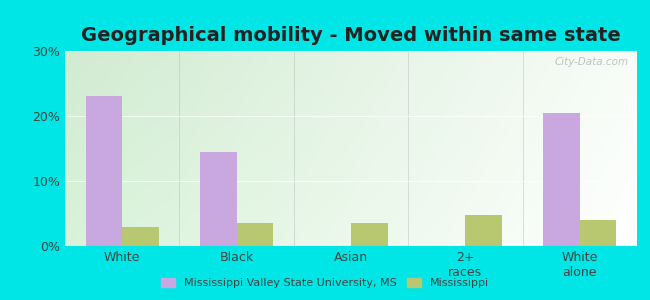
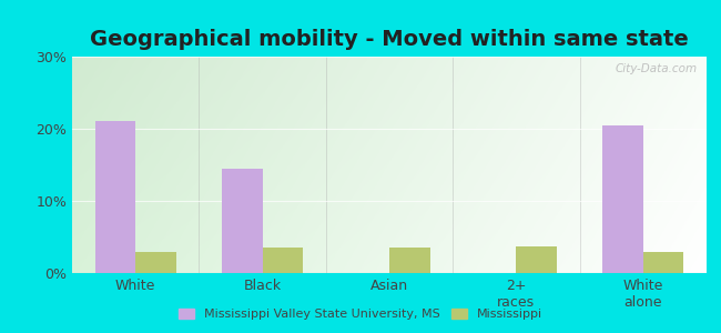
Mississippi Valley State University, MS/White: 23.0% -> 21.0%
Mississippi/2+ races: 4.8% -> 3.7%
Mississippi/White alone: 4.0% -> 3.0%
